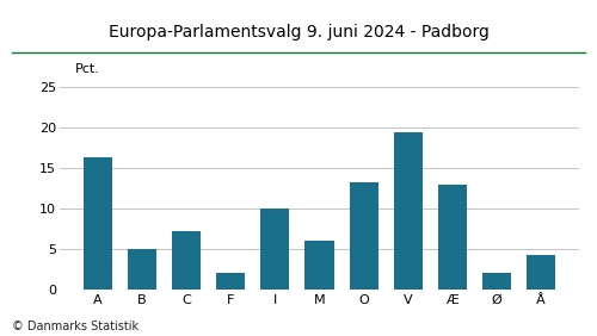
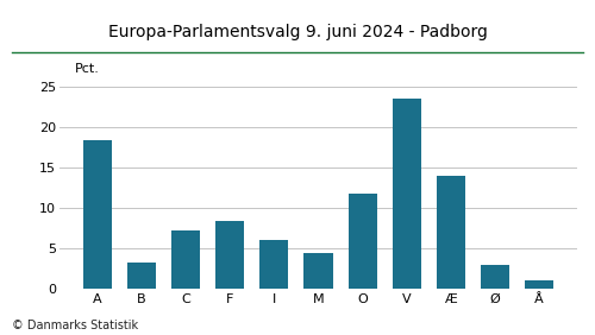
A: 16.4 -> 18.4
B: 5.0 -> 3.2
F: 2.0 -> 8.3
I: 10.0 -> 6.0
M: 6.0 -> 4.4
O: 13.2 -> 11.7
V: 19.4 -> 23.6
Æ: 13.0 -> 13.9
Ø: 2.0 -> 2.9
Å: 4.2 -> 1.0
